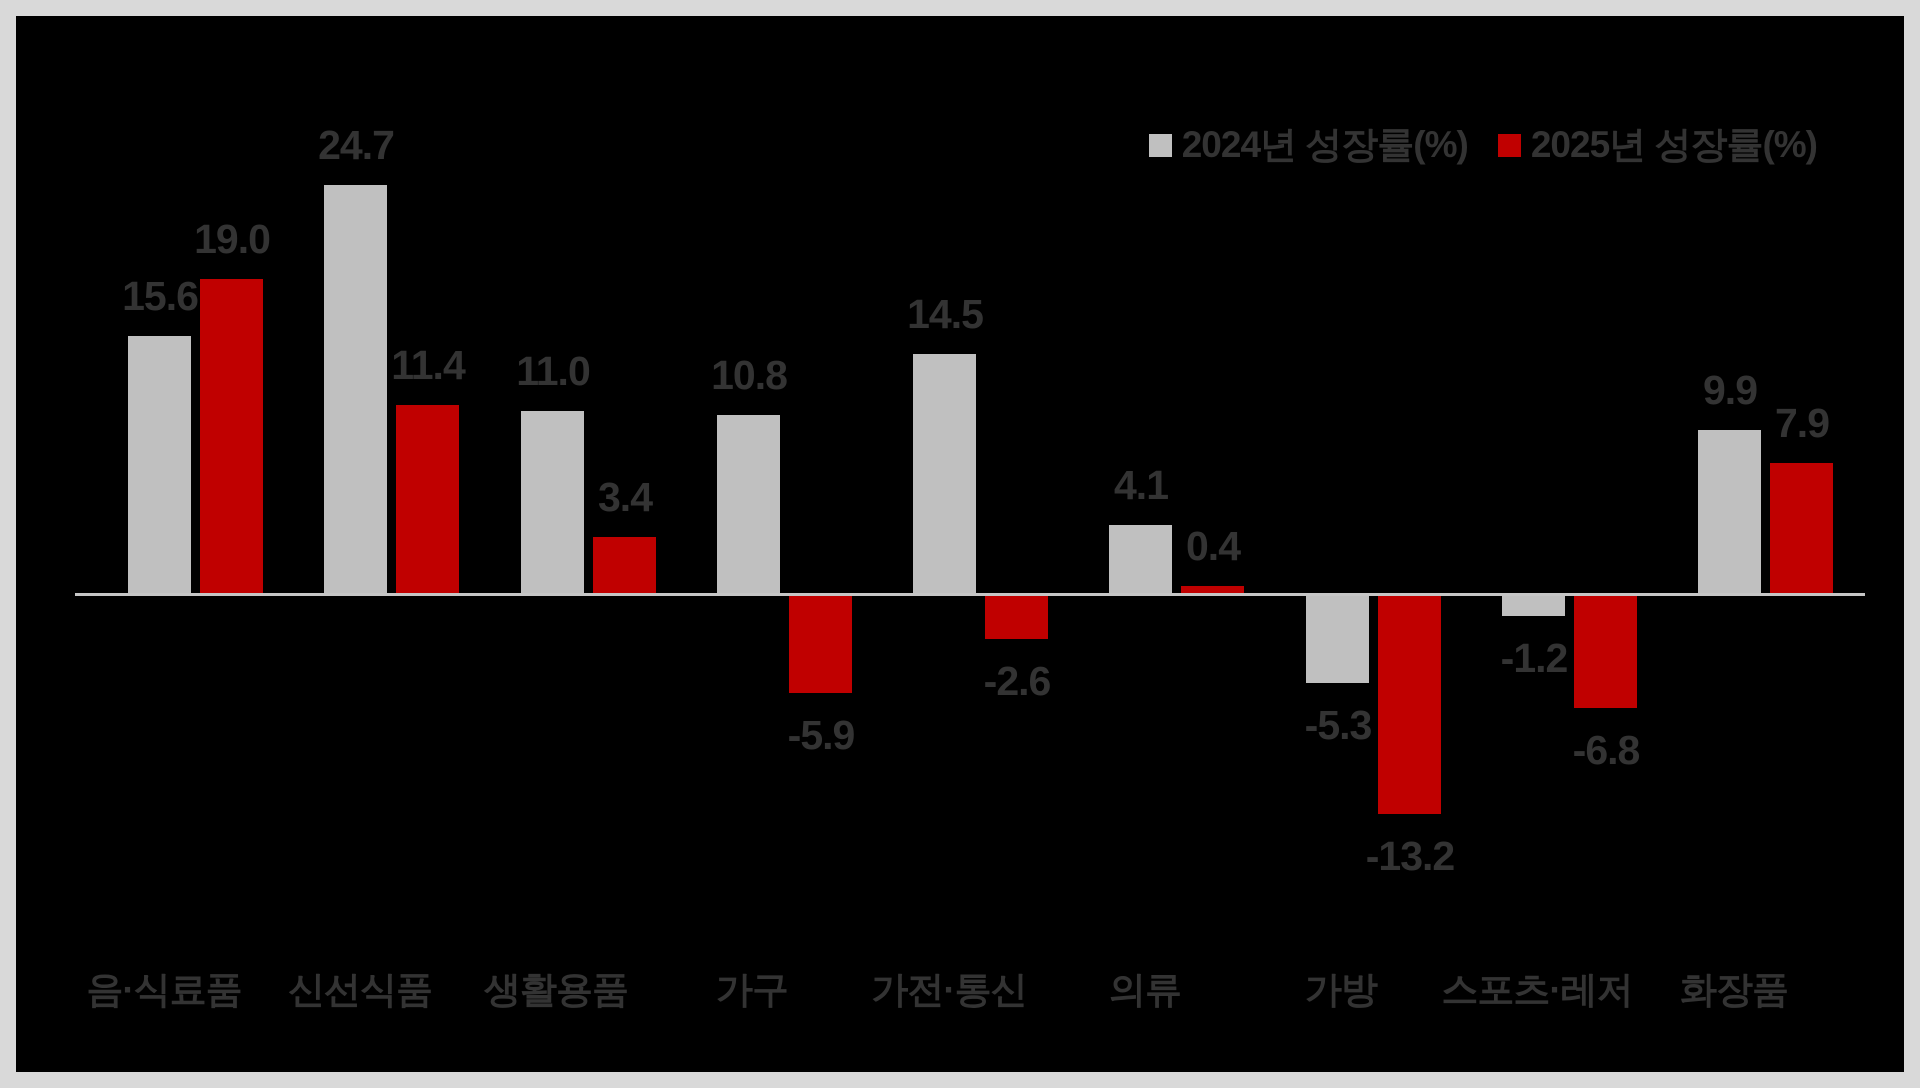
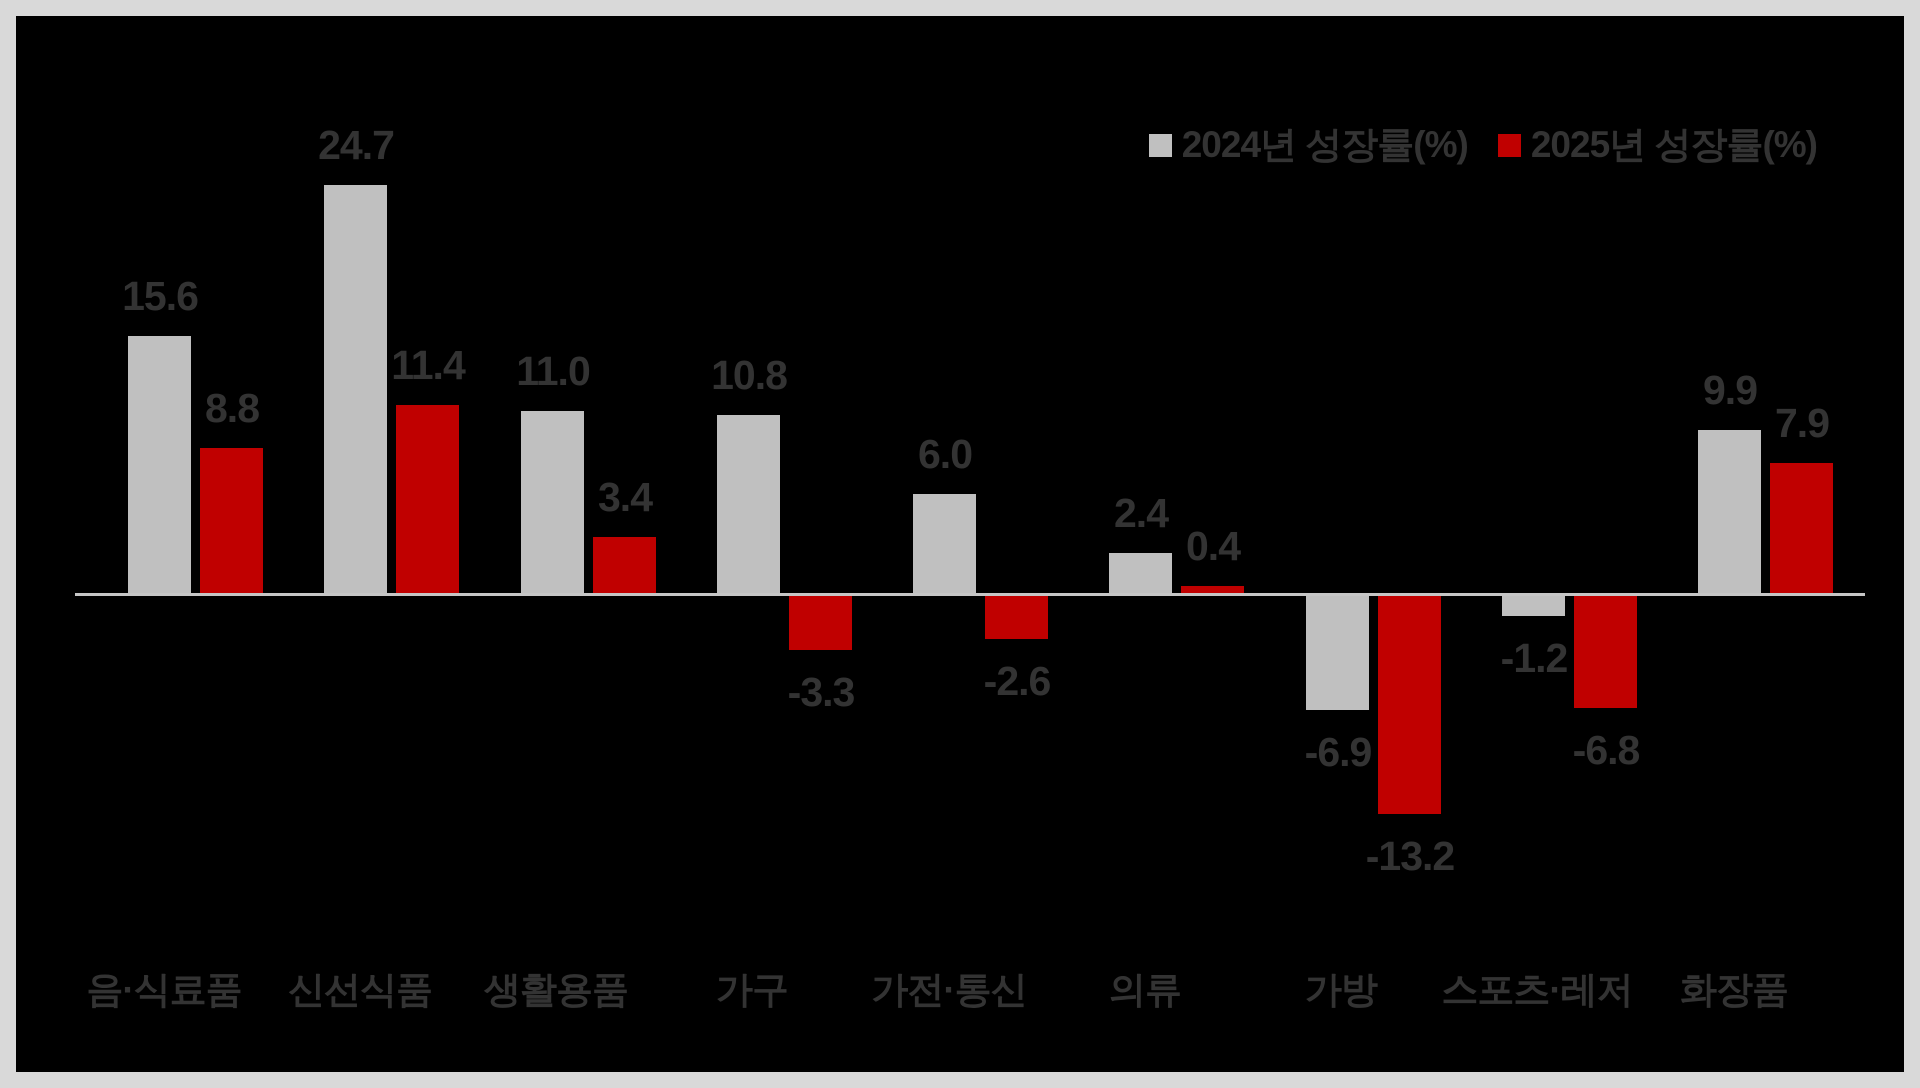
2025년 성장률(%)/음·식료품: 19.0 -> 8.8
2025년 성장률(%)/가구: -5.9 -> -3.3
2024년 성장률(%)/가전·통신: 14.5 -> 6.0
2024년 성장률(%)/의류: 4.1 -> 2.4
2024년 성장률(%)/가방: -5.3 -> -6.9
